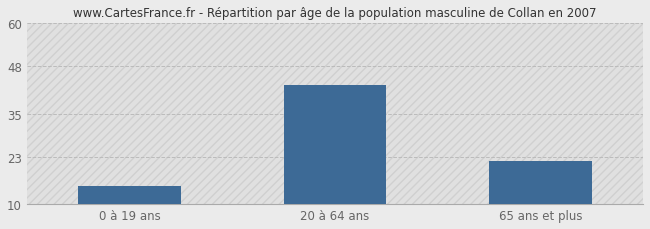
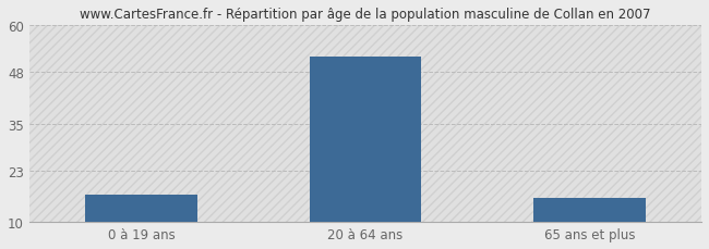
0 à 19 ans: 15 -> 17
20 à 64 ans: 43 -> 52
65 ans et plus: 22 -> 16
